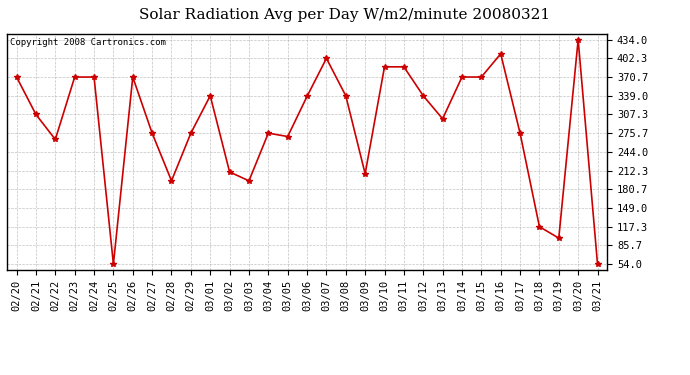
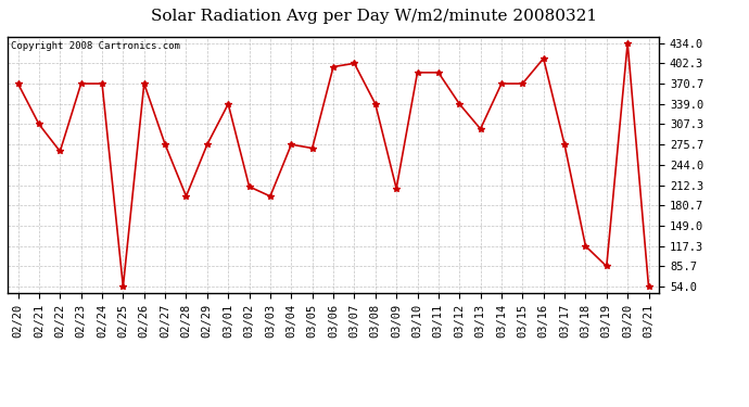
03/06: 338 -> 397
03/19: 98 -> 86
